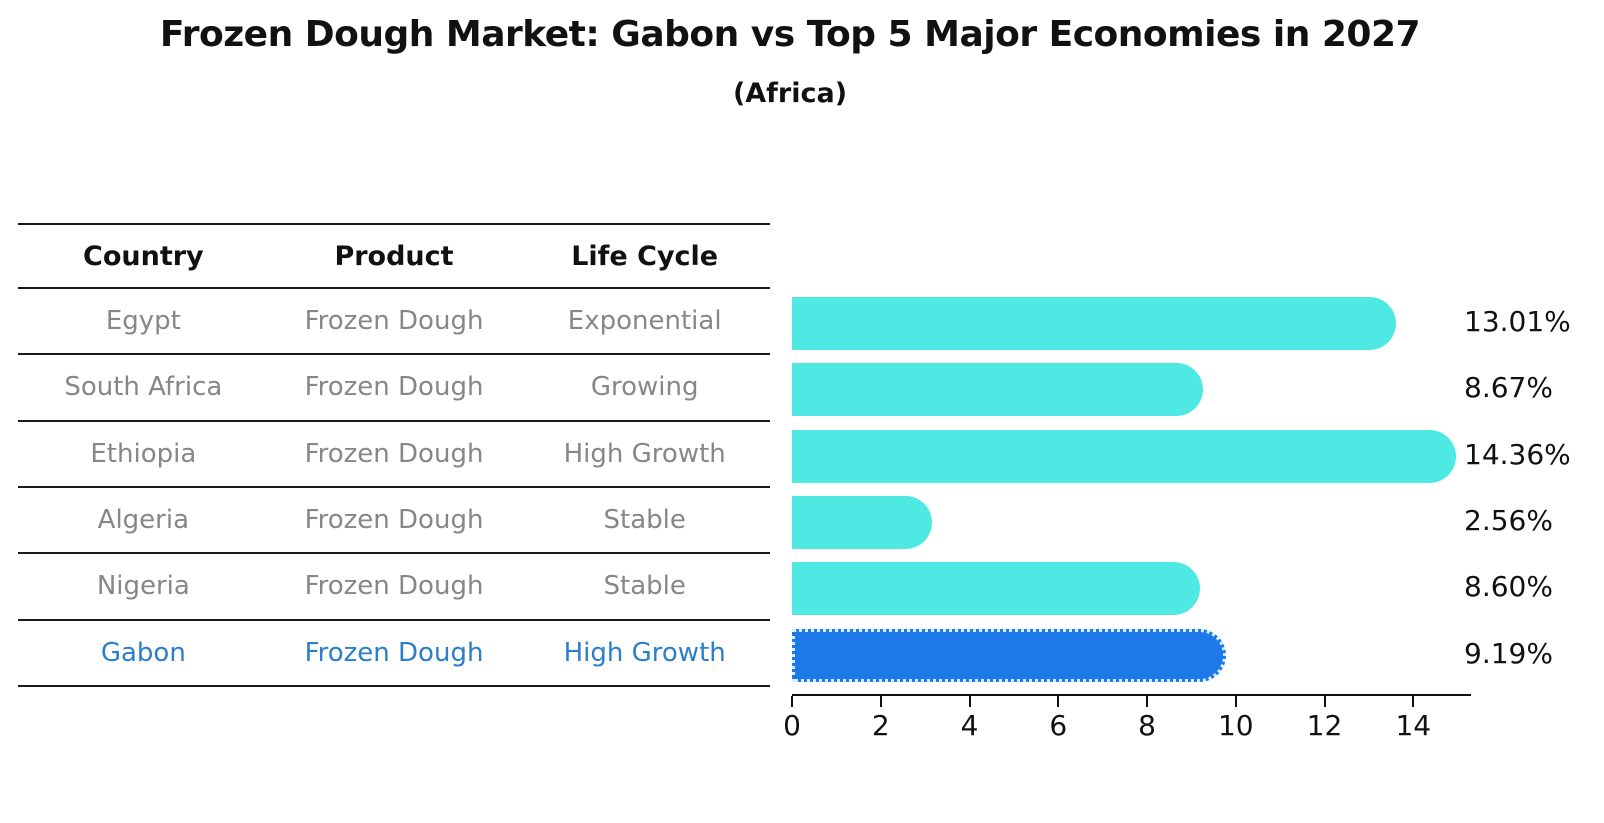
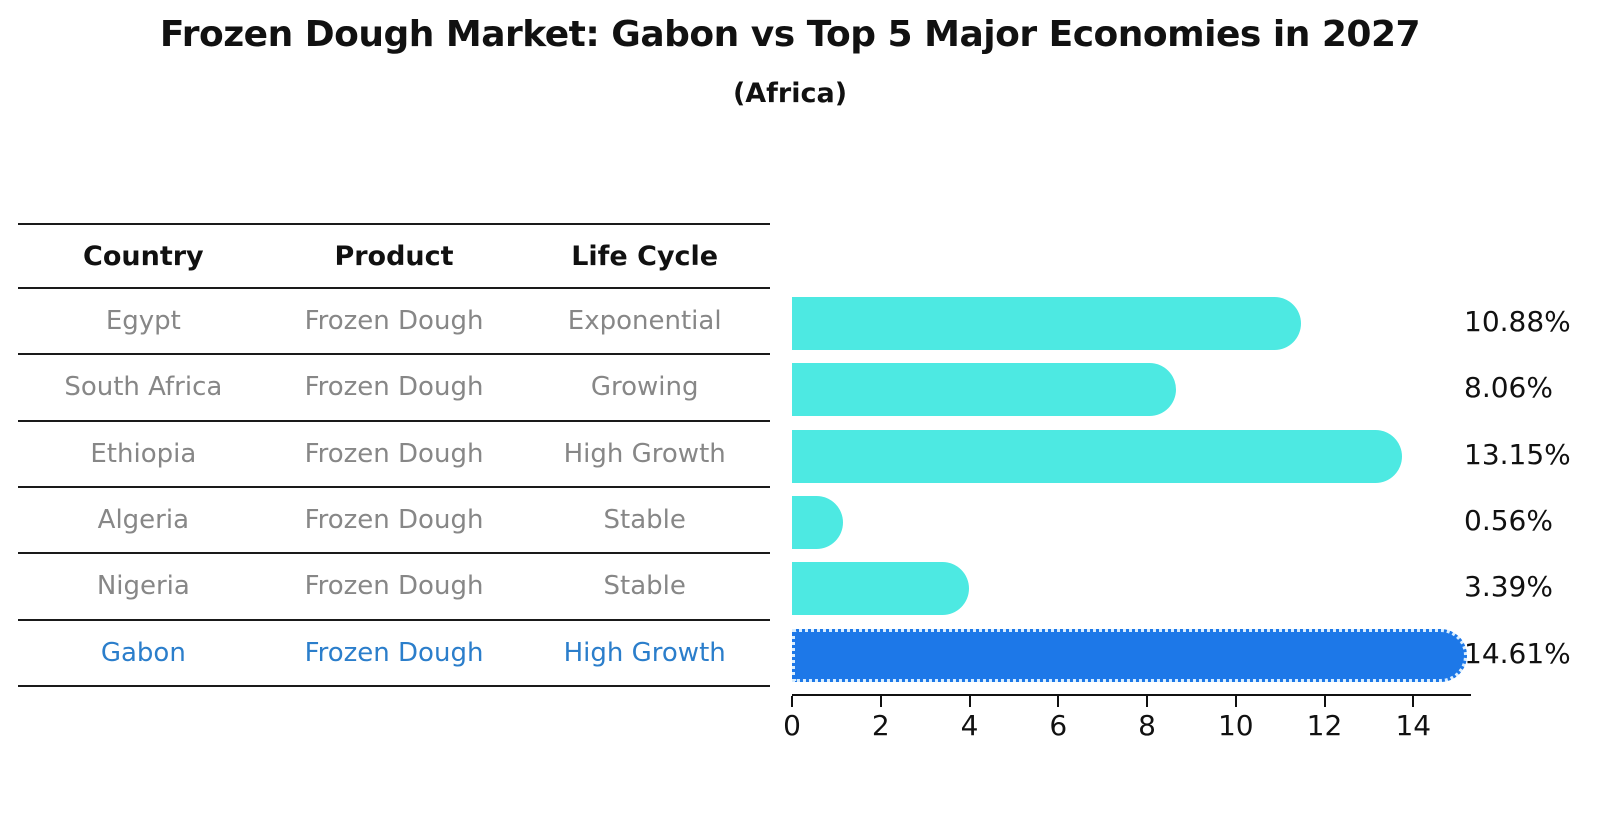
Egypt: 13.01% -> 10.88%
South Africa: 8.67% -> 8.06%
Ethiopia: 14.36% -> 13.15%
Algeria: 2.56% -> 0.56%
Nigeria: 8.60% -> 3.39%
Gabon: 9.19% -> 14.61%
